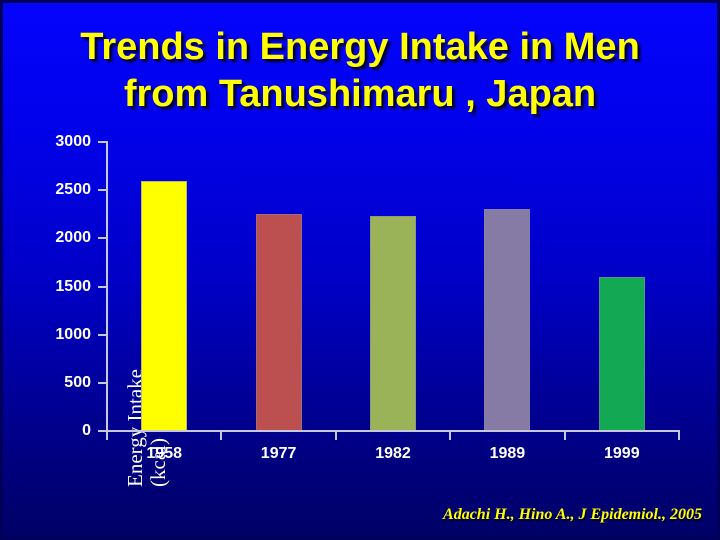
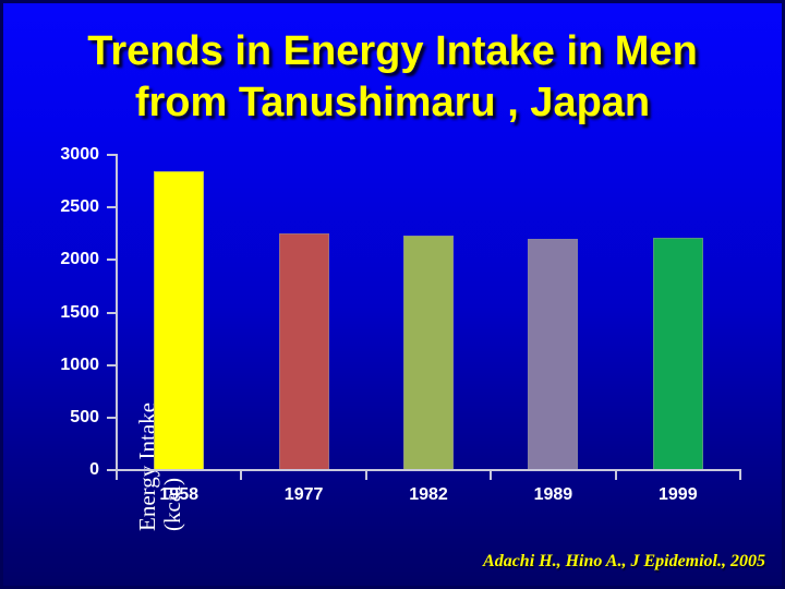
1958: 2600 -> 2800
1989: 2300 -> 2200
1999: 1600 -> 2200
